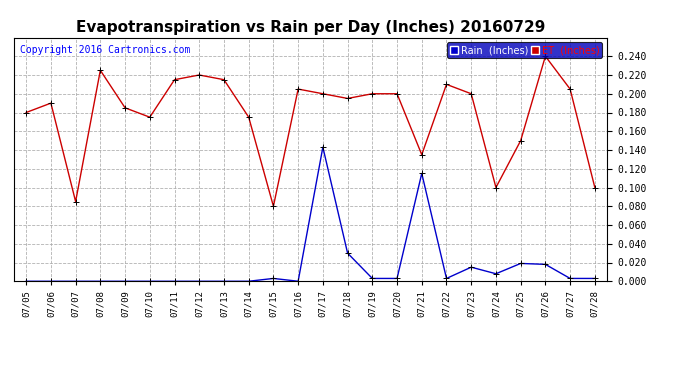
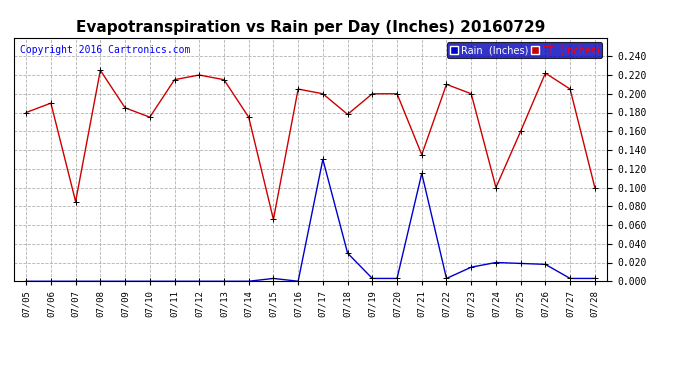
ET (Inches)/07/15: 0.080 -> 0.066
Rain (Inches)/07/17: 0.143 -> 0.130
ET (Inches)/07/18: 0.195 -> 0.178
Rain (Inches)/07/24: 0.008 -> 0.020
ET (Inches)/07/25: 0.150 -> 0.160
ET (Inches)/07/26: 0.240 -> 0.222
